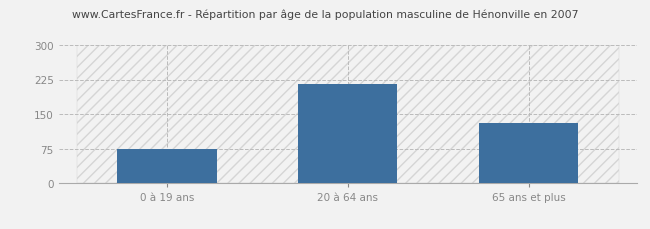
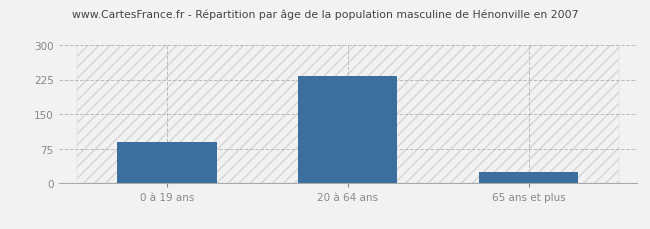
0 à 19 ans: 75 -> 90
20 à 64 ans: 215 -> 232
65 ans et plus: 130 -> 25
